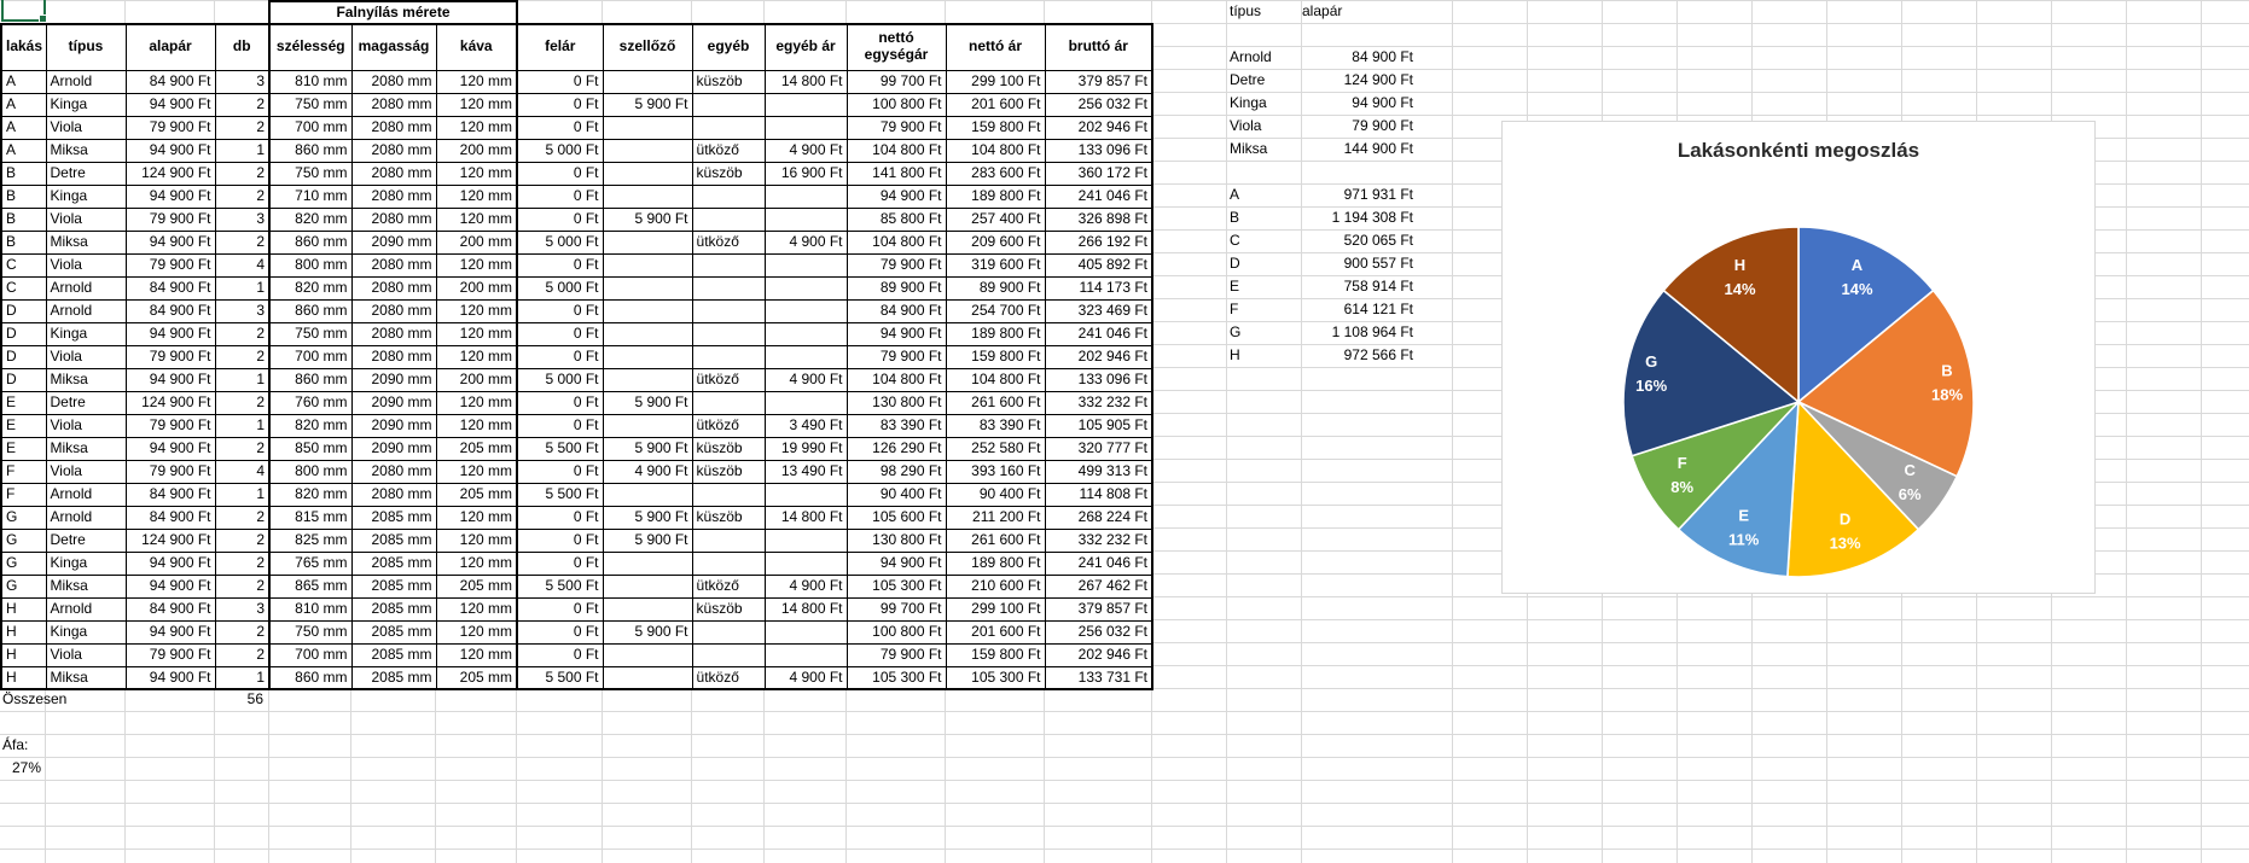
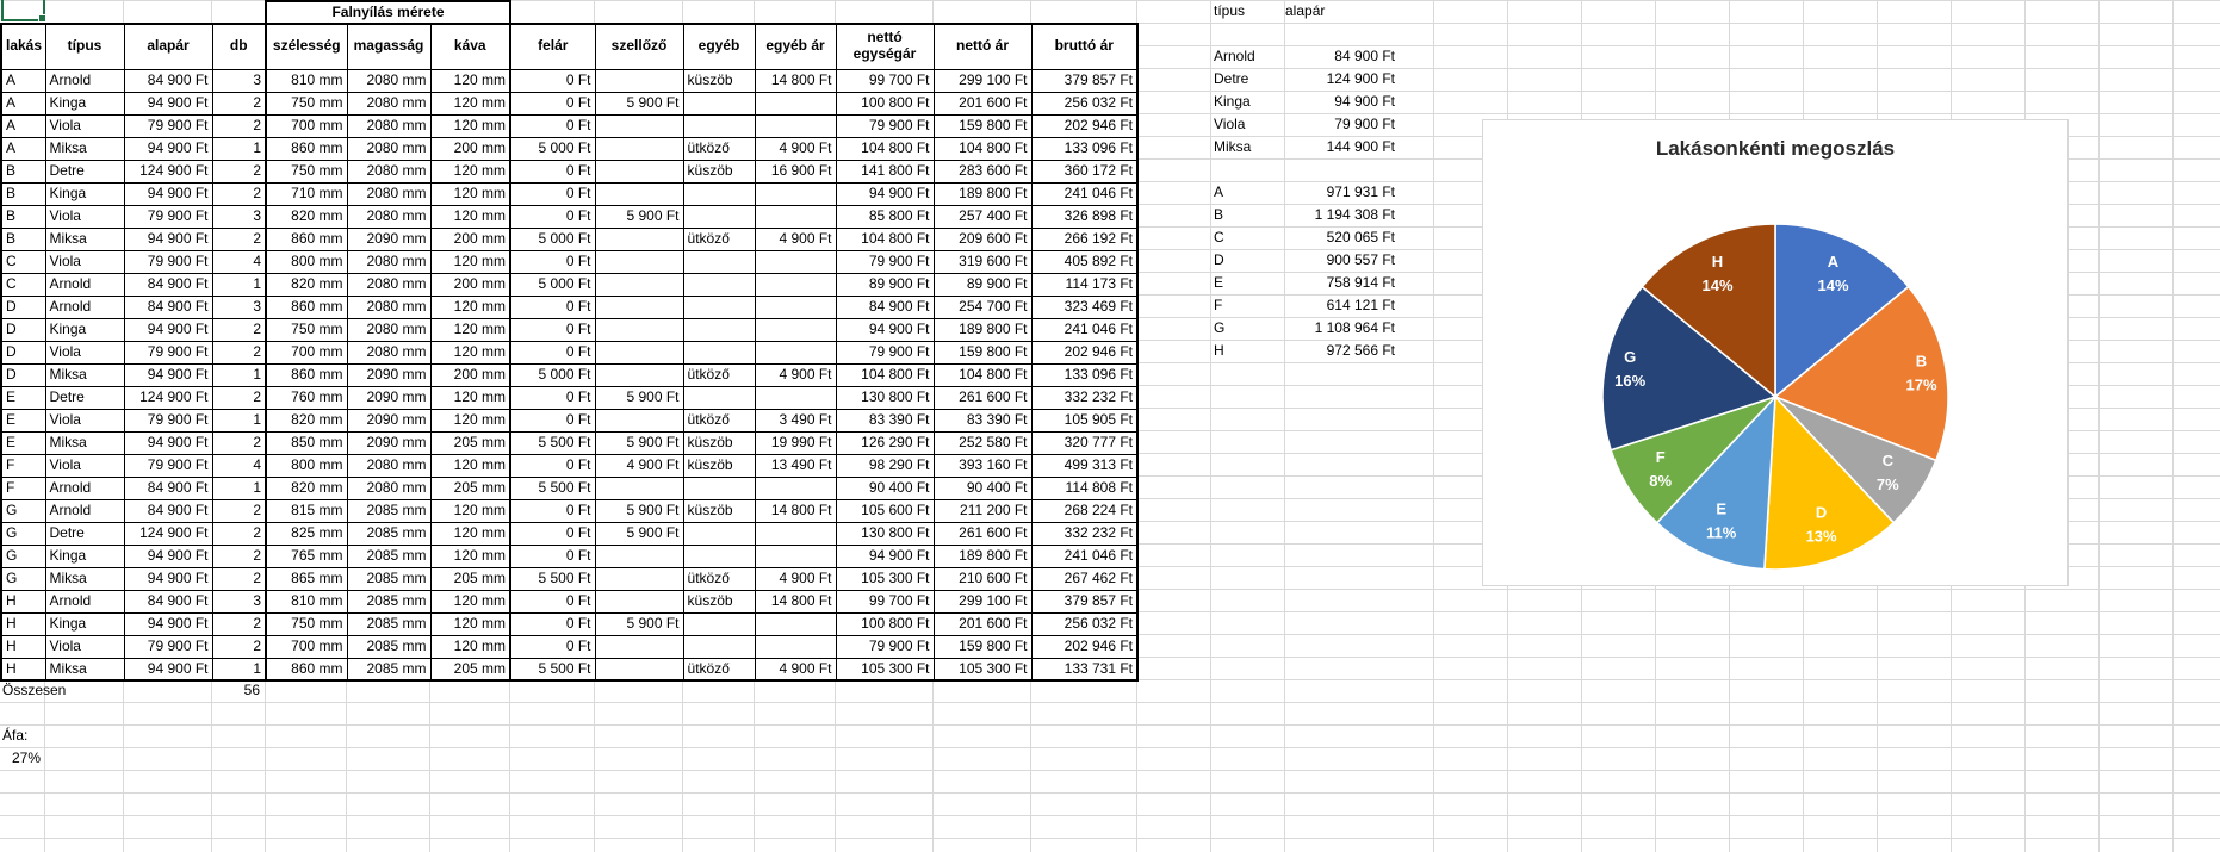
B: 18% -> 17%
C: 6% -> 7%
